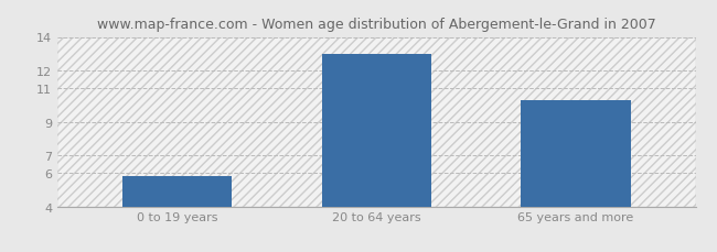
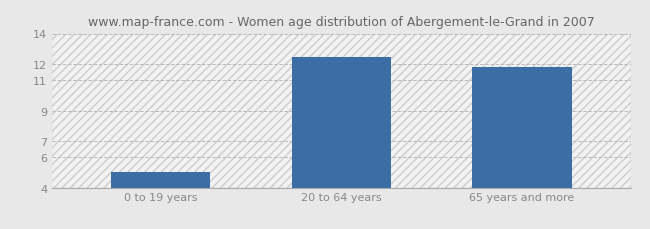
0 to 19 years: 5.8 -> 5.0
20 to 64 years: 13.0 -> 12.5
65 years and more: 10.3 -> 11.8
